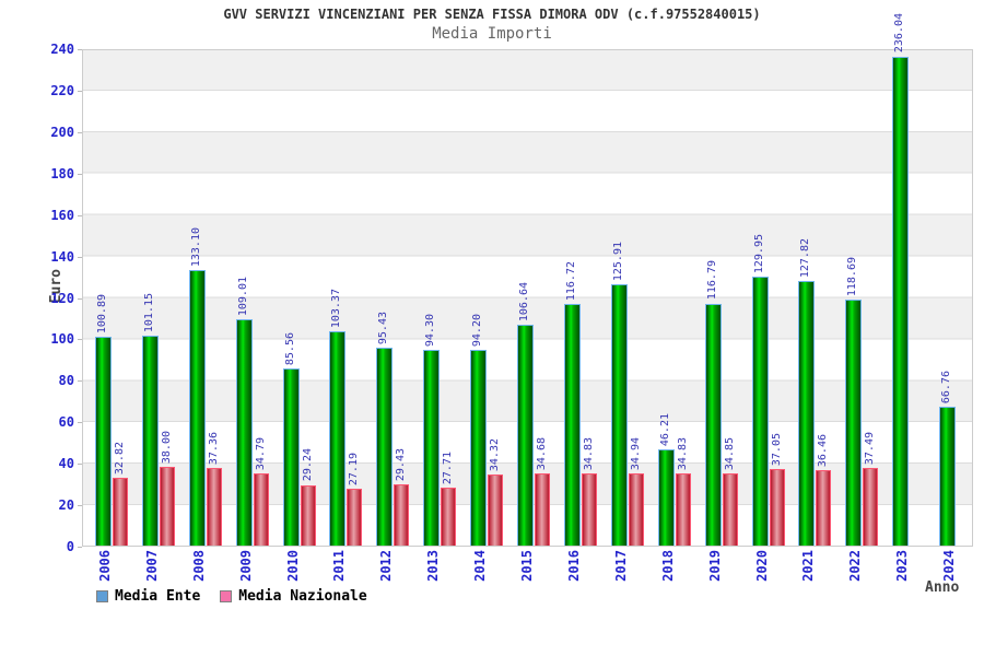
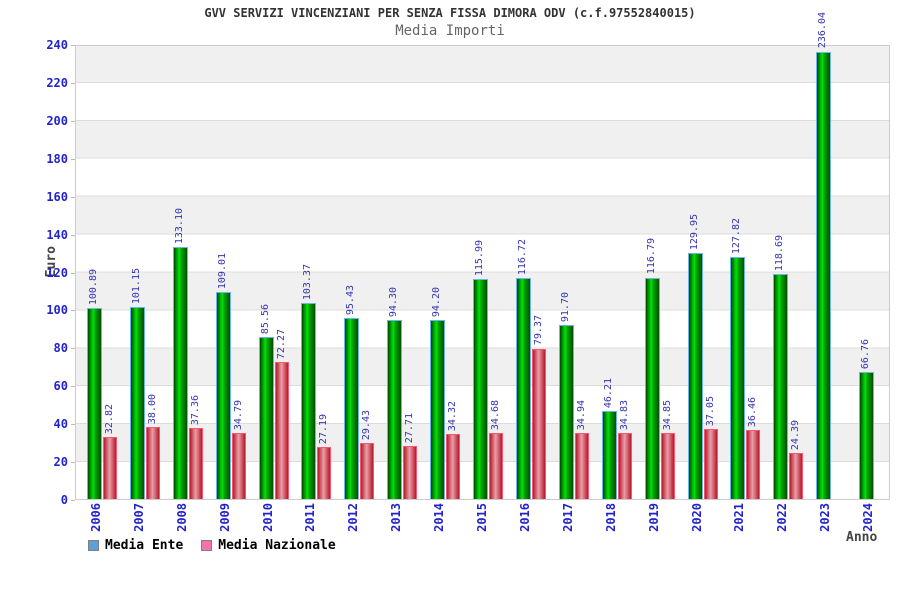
Media Nazionale/2010: 29.24 -> 72.27
Media Ente/2015: 106.64 -> 115.99
Media Nazionale/2016: 34.83 -> 79.37
Media Ente/2017: 125.91 -> 91.70
Media Nazionale/2022: 37.49 -> 24.39
